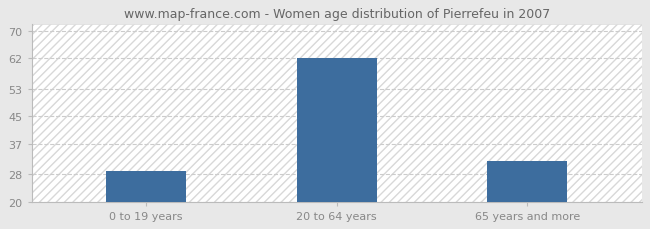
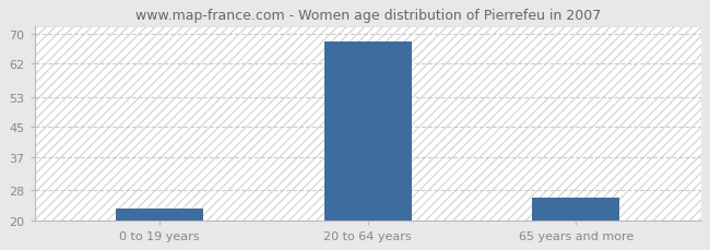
0 to 19 years: 29 -> 23
20 to 64 years: 62 -> 68
65 years and more: 32 -> 26
